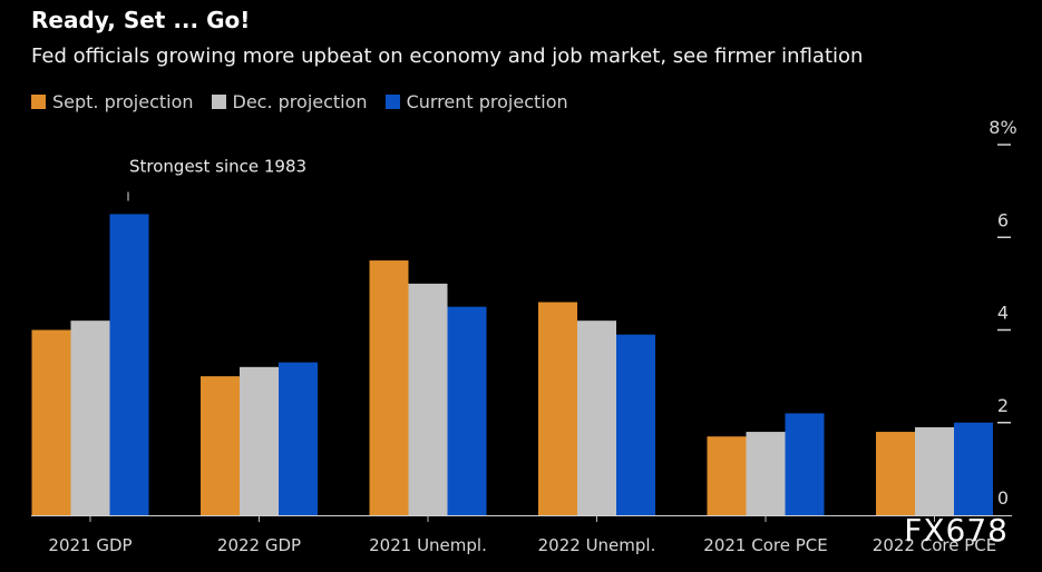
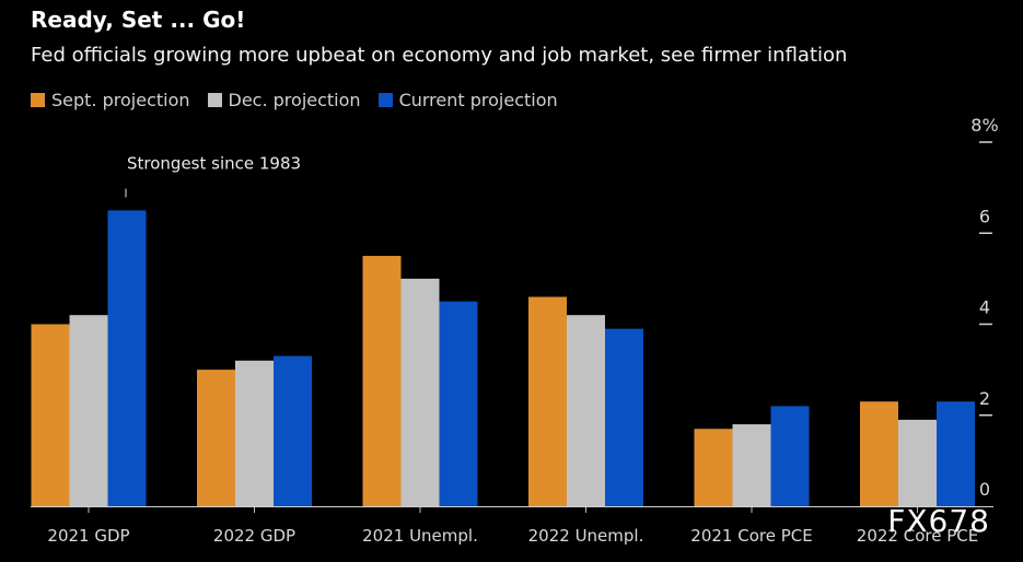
Sept. projection/2022 Core PCE: 1.8 -> 2.3
Current projection/2022 Core PCE: 2.0 -> 2.3
